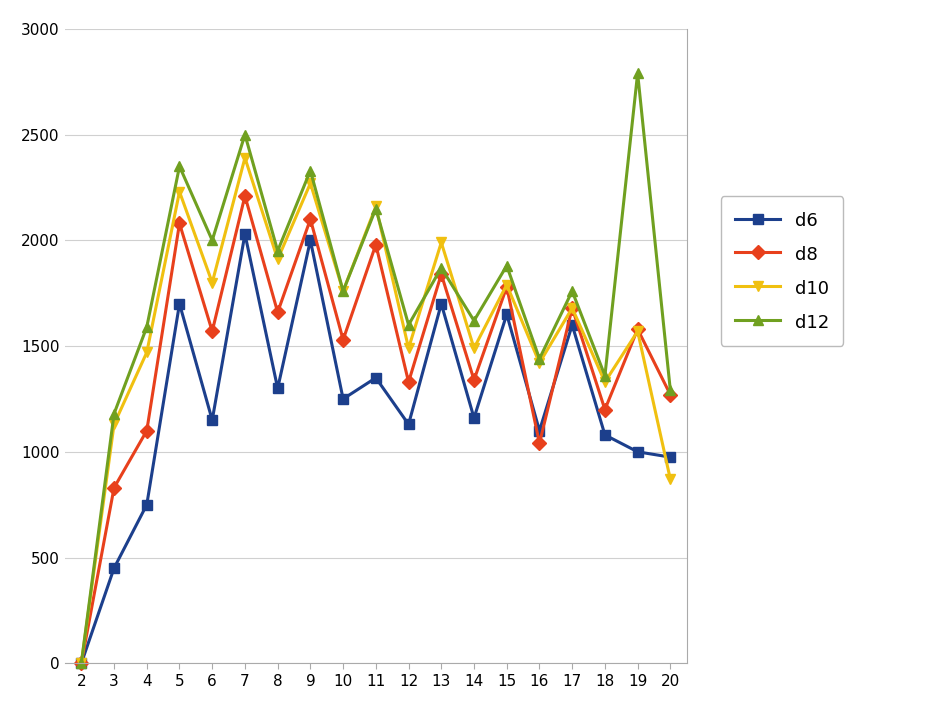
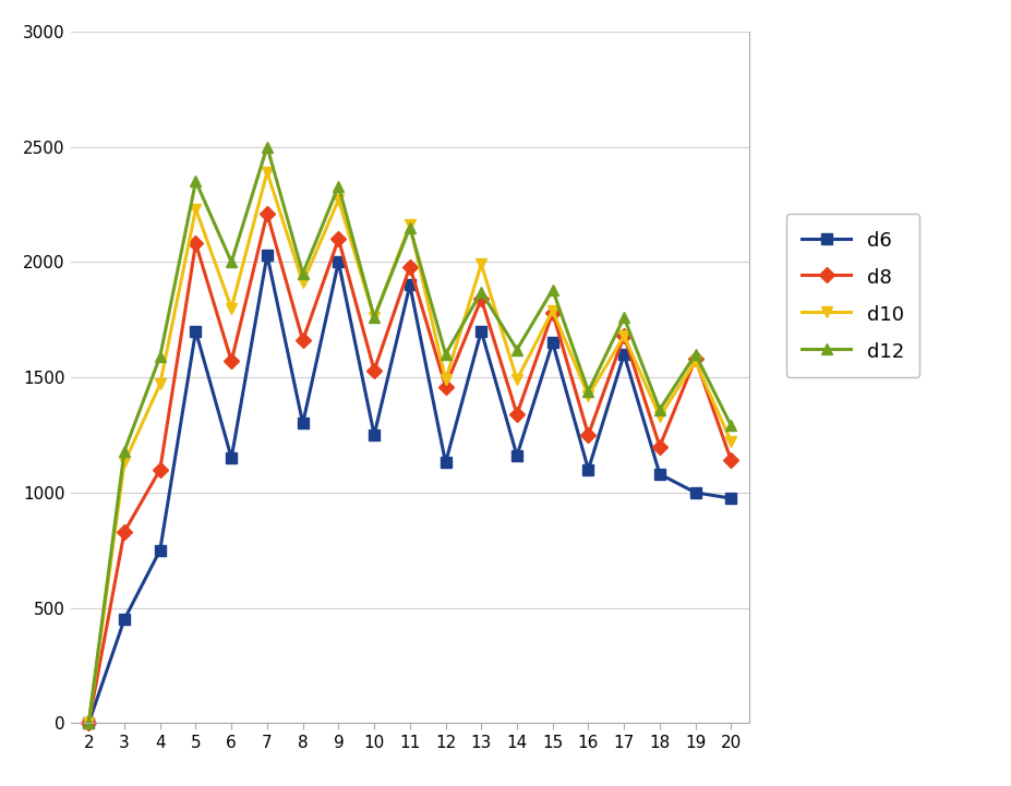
d6/11: 1350 -> 1900
d8/12: 1330 -> 1460
d8/16: 1040 -> 1250
d12/19: 2790 -> 1600
d8/20: 1270 -> 1140
d10/20: 870 -> 1220
